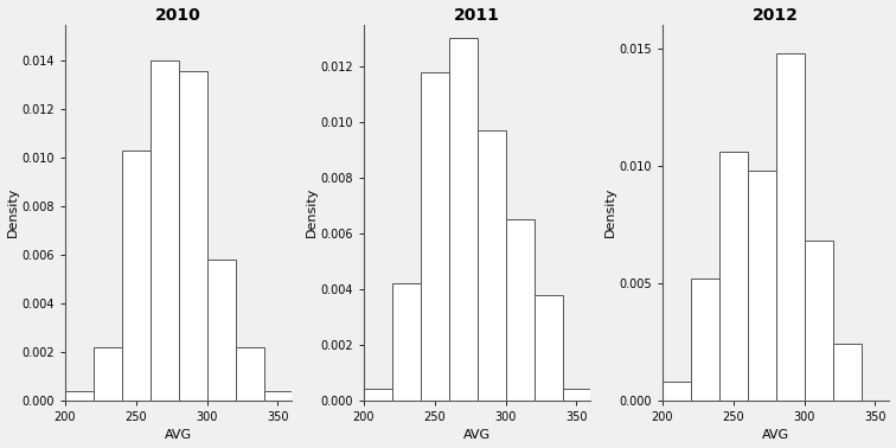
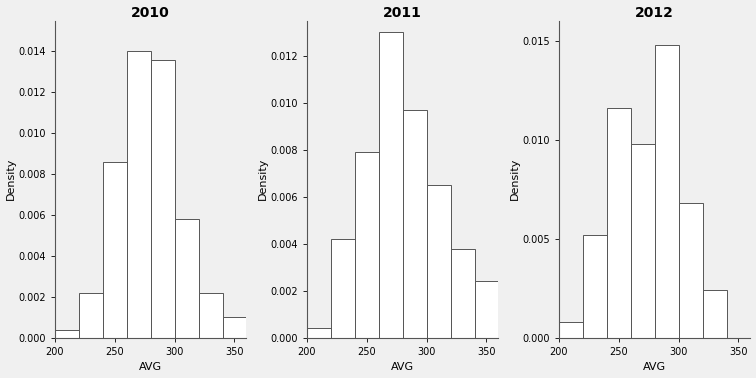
2010/250: 0.0103 -> 0.0086
2010/350: 0.0004 -> 0.0010
2011/250: 0.0118 -> 0.0079
2011/350: 0.0004 -> 0.0024
2012/250: 0.0106 -> 0.0116
